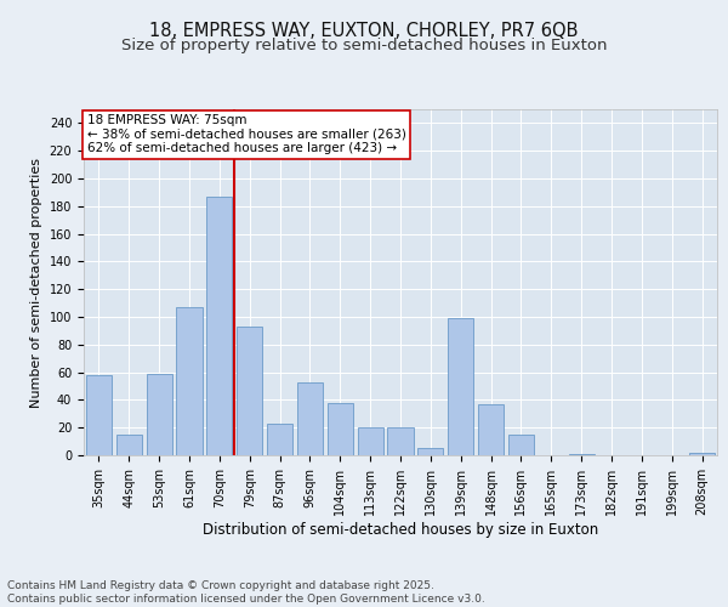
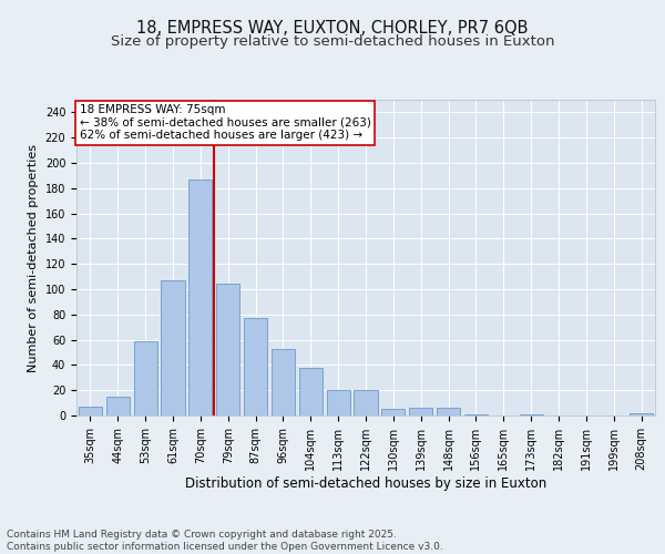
35sqm: 58 -> 7
79sqm: 93 -> 104
87sqm: 23 -> 77
139sqm: 99 -> 6
148sqm: 37 -> 6
156sqm: 15 -> 1
